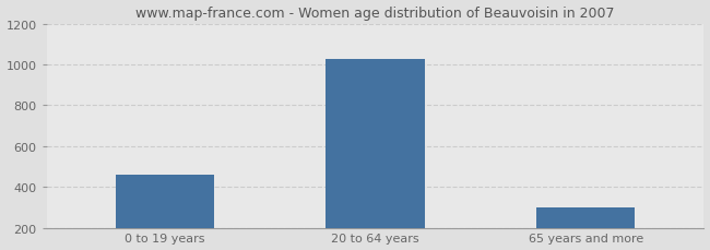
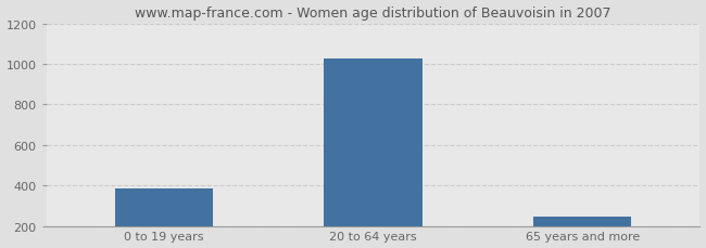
0 to 19 years: 460 -> 380
65 years and more: 300 -> 250
